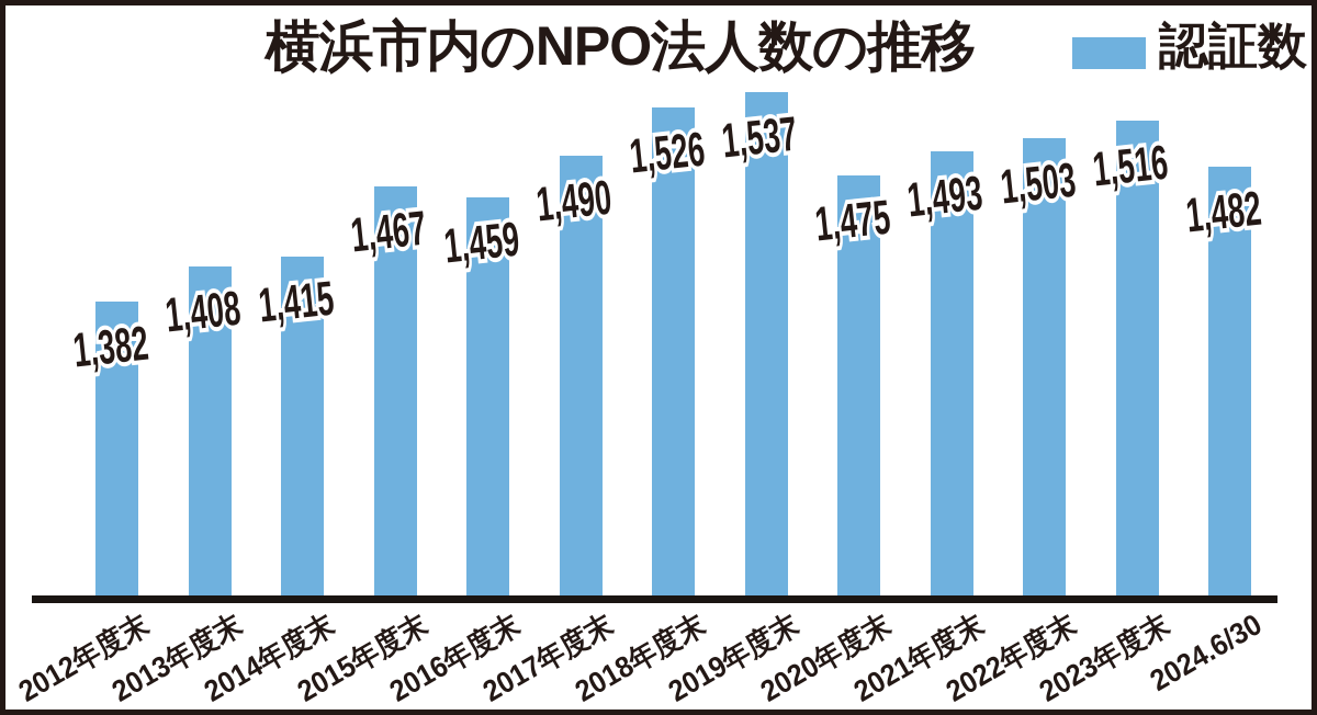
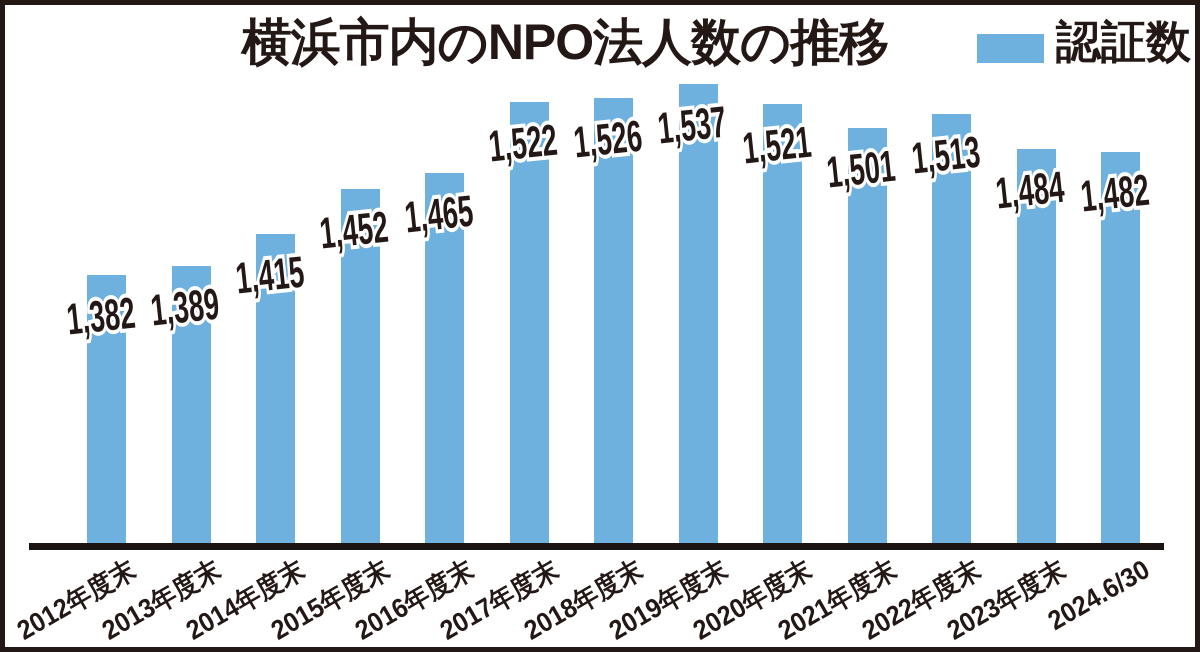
2013年度末: 1,408 -> 1,389
2015年度末: 1,467 -> 1,452
2016年度末: 1,459 -> 1,465
2017年度末: 1,490 -> 1,522
2020年度末: 1,475 -> 1,521
2021年度末: 1,493 -> 1,501
2022年度末: 1,503 -> 1,513
2023年度末: 1,516 -> 1,484
